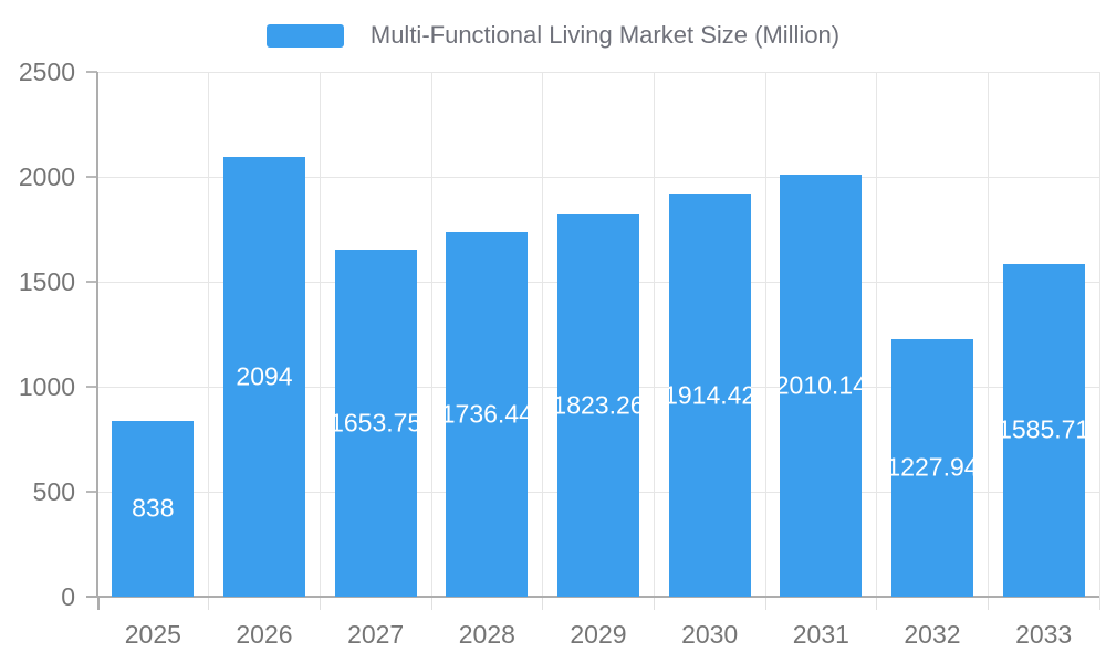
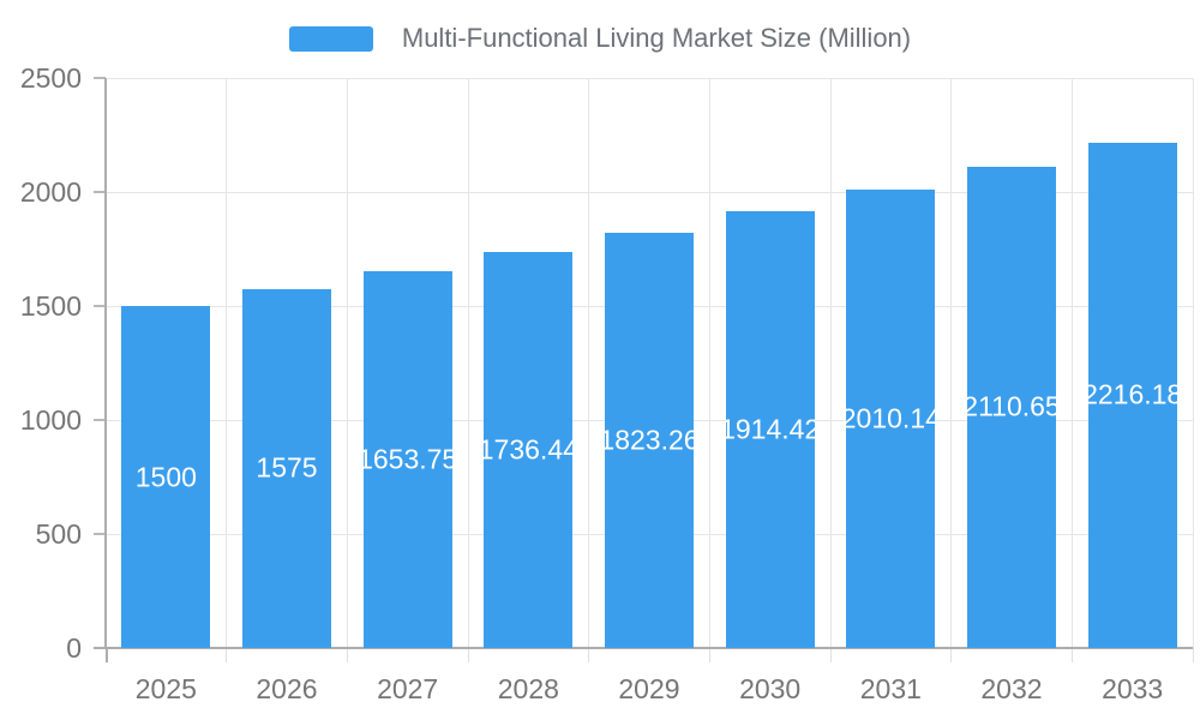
2025: 838 -> 1500
2026: 2094 -> 1575
2032: 1227.94 -> 2110.65
2033: 1585.71 -> 2216.18
